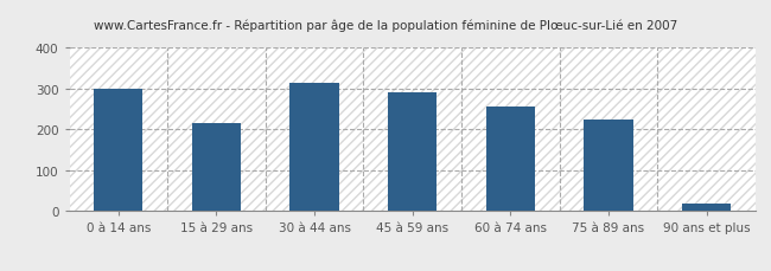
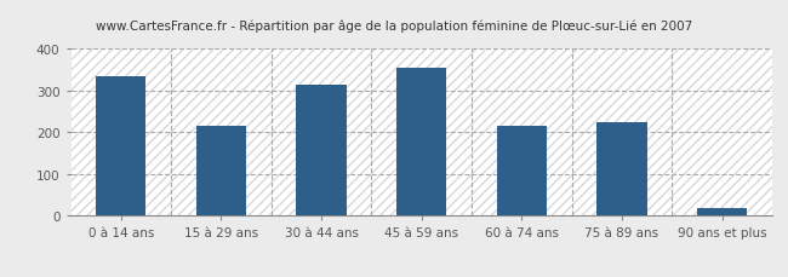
0 à 14 ans: 299 -> 335
45 à 59 ans: 290 -> 355
60 à 74 ans: 255 -> 215
